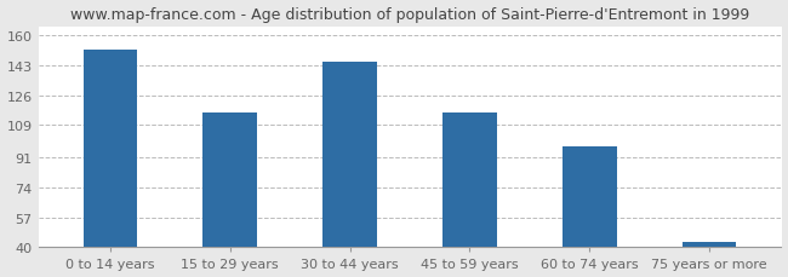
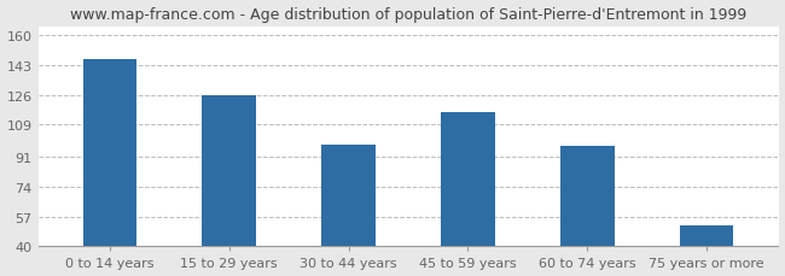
0 to 14 years: 152 -> 146
15 to 29 years: 116 -> 126
30 to 44 years: 145 -> 98
75 years or more: 43 -> 52
